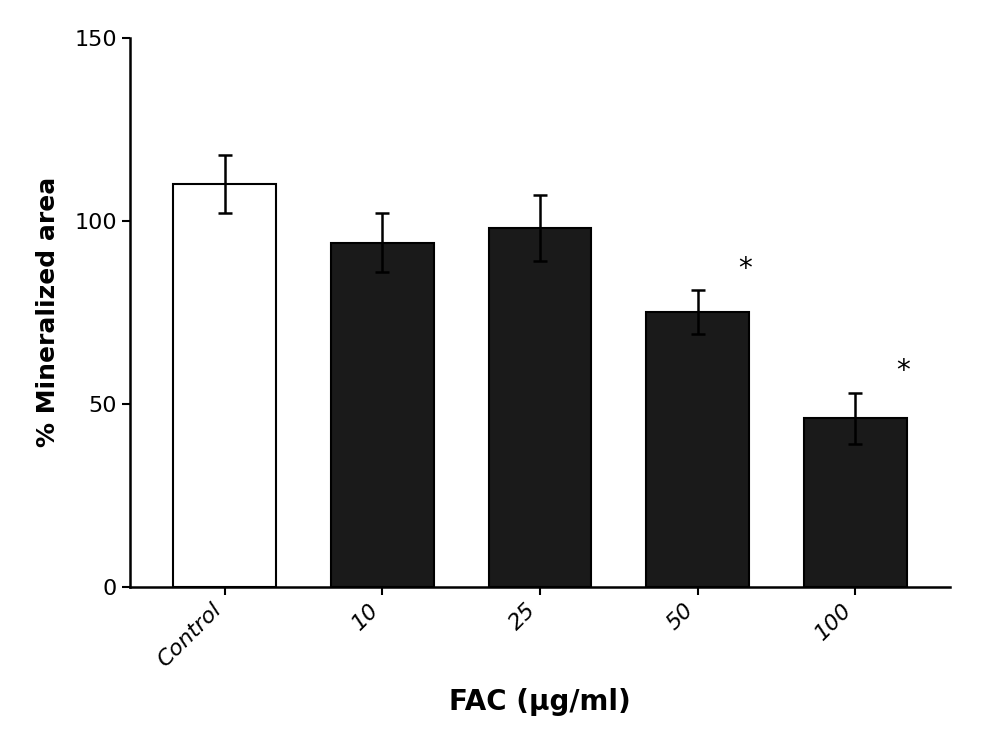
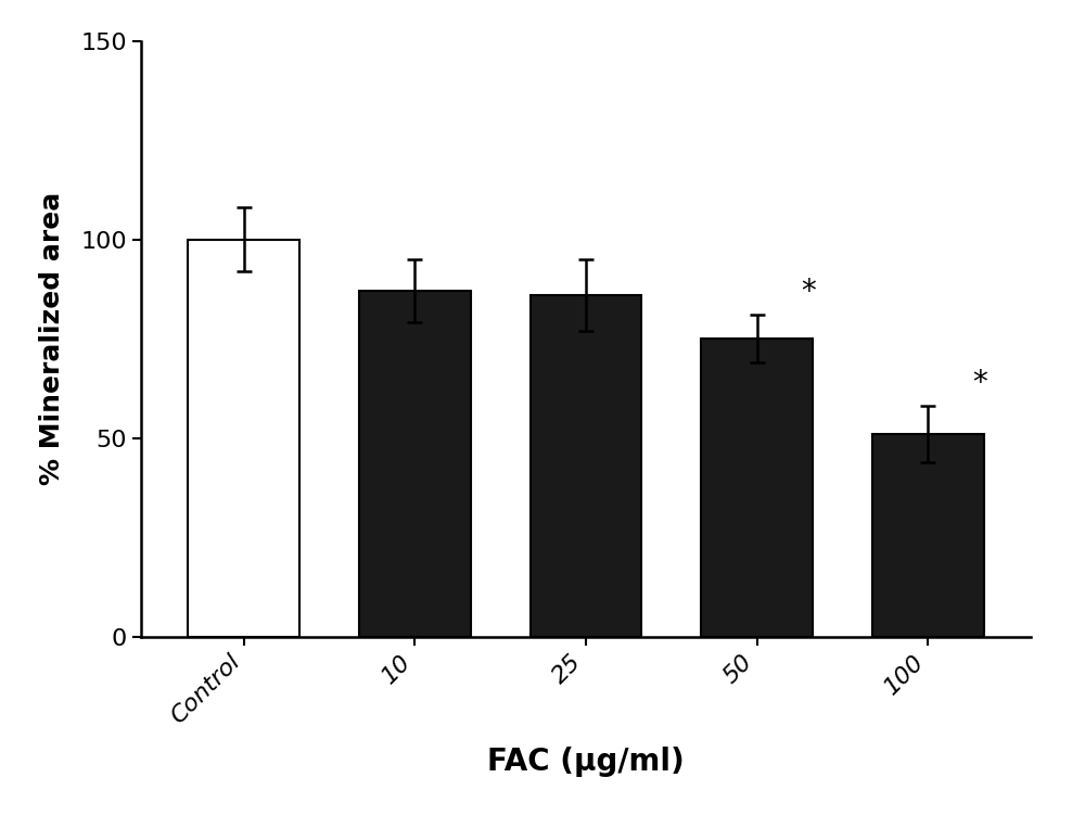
Control: 110 -> 100
10: 94 -> 87
25: 98 -> 86
100: 46 -> 51
